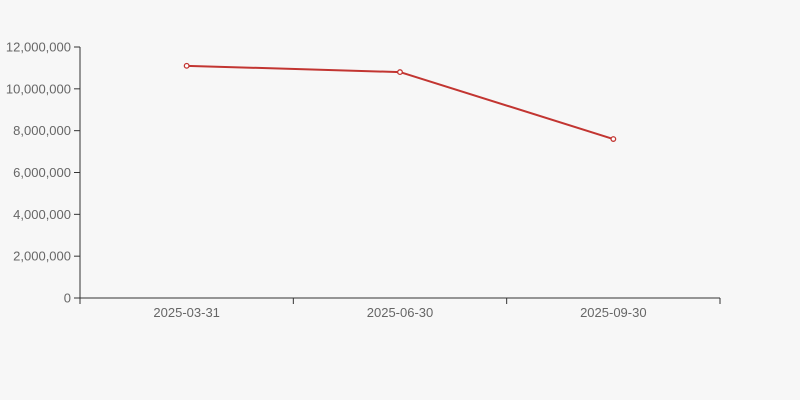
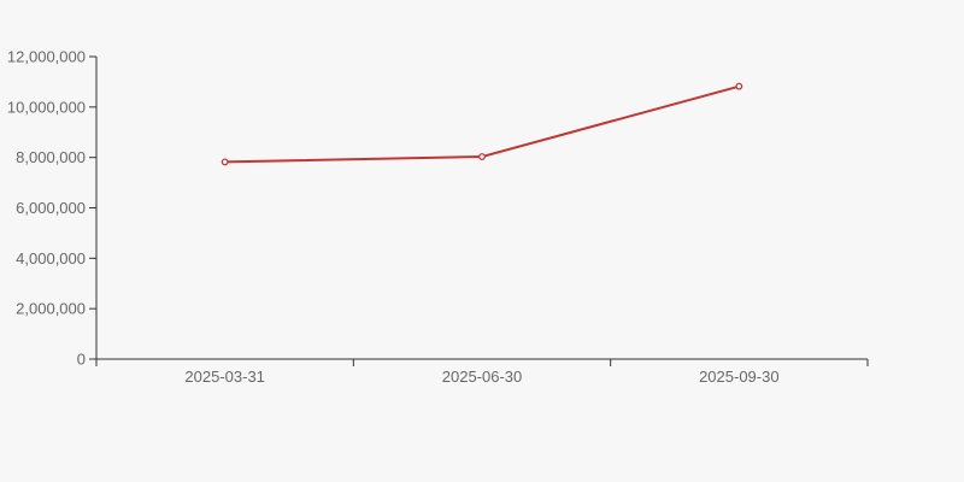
2025-03-31: 11100000 -> 7800000
2025-06-30: 10800000 -> 8000000
2025-09-30: 7600000 -> 10800000
